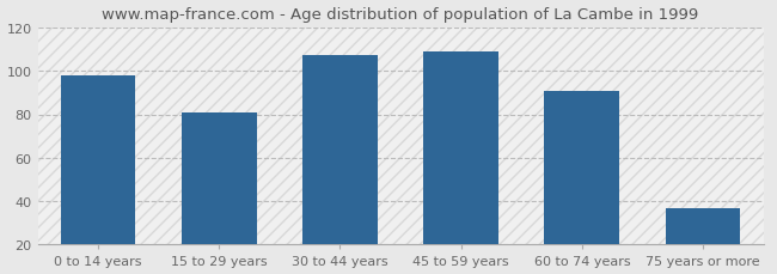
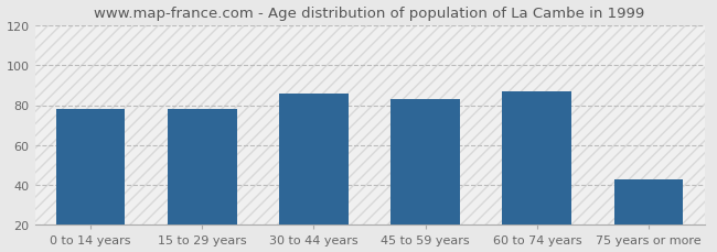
0 to 14 years: 98 -> 78
15 to 29 years: 81 -> 78
30 to 44 years: 107 -> 86
45 to 59 years: 109 -> 83
60 to 74 years: 91 -> 87
75 years or more: 37 -> 43
